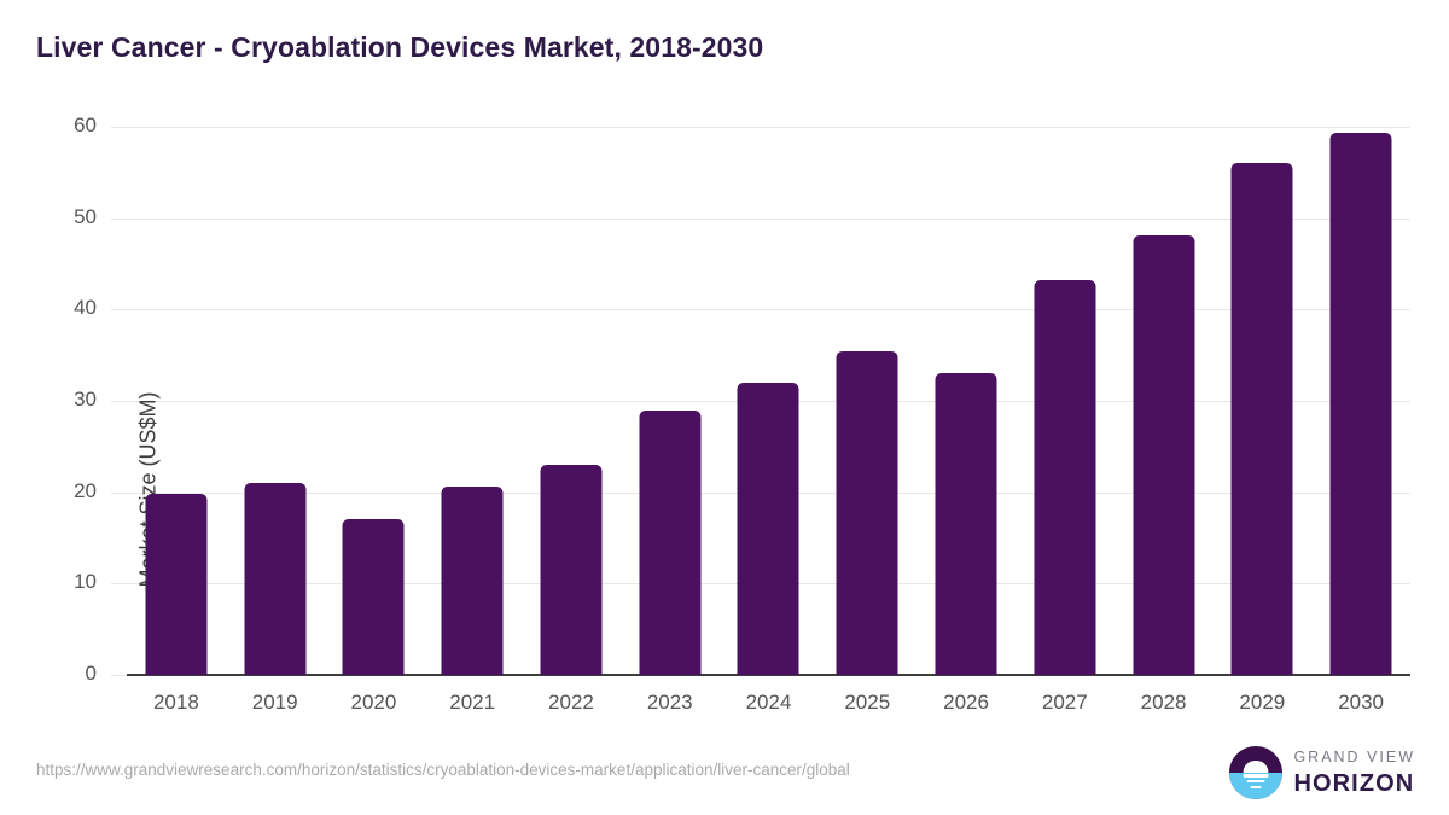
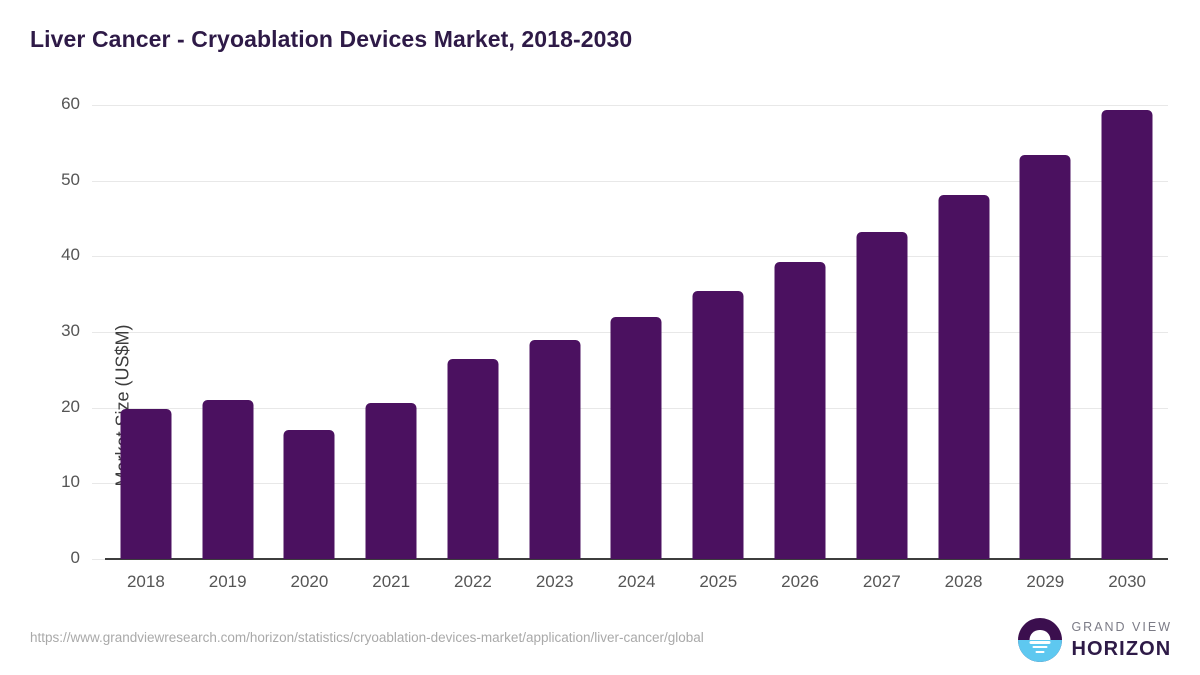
2022: 23 -> 26
2026: 33 -> 39
2029: 56 -> 53
